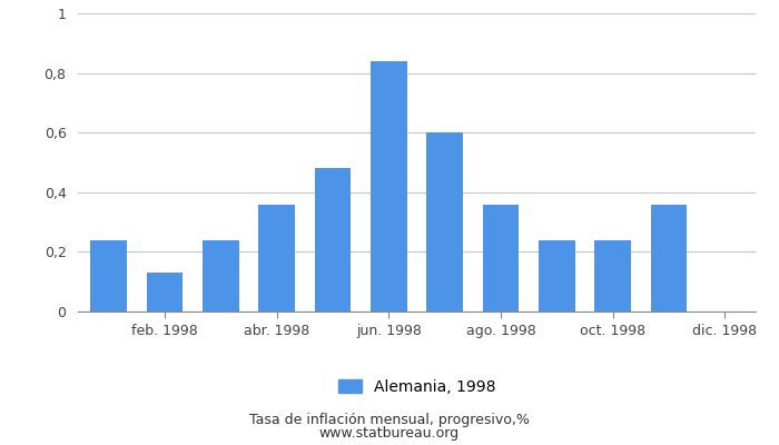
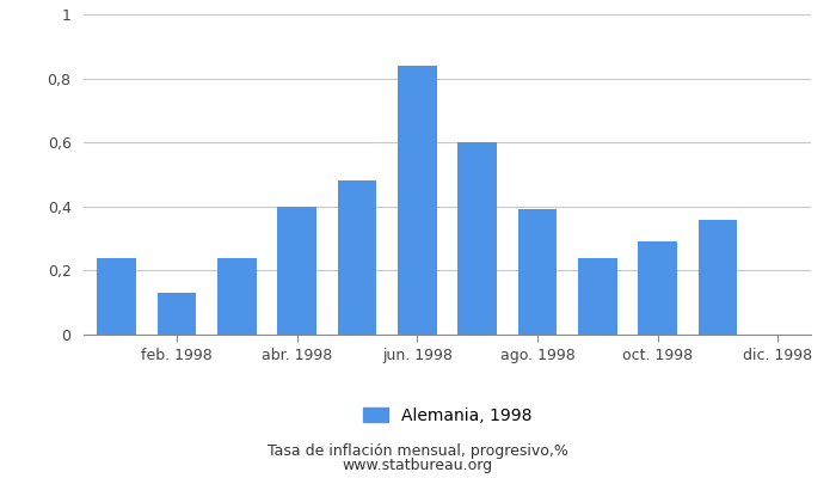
abr. 1998: 0,36 -> 0,40
ago. 1998: 0,36 -> 0,39
oct. 1998: 0,24 -> 0,29
